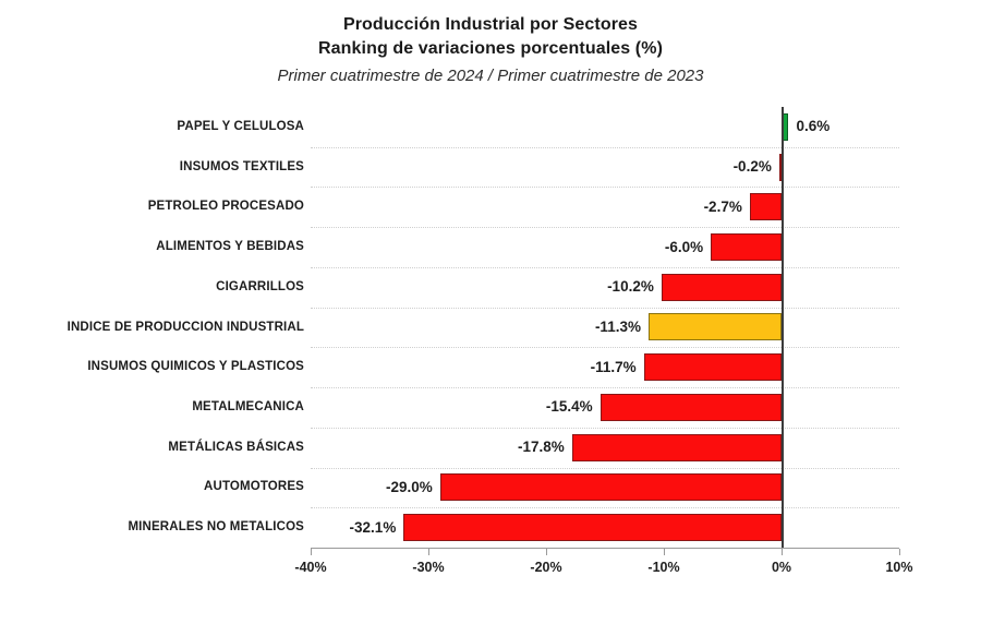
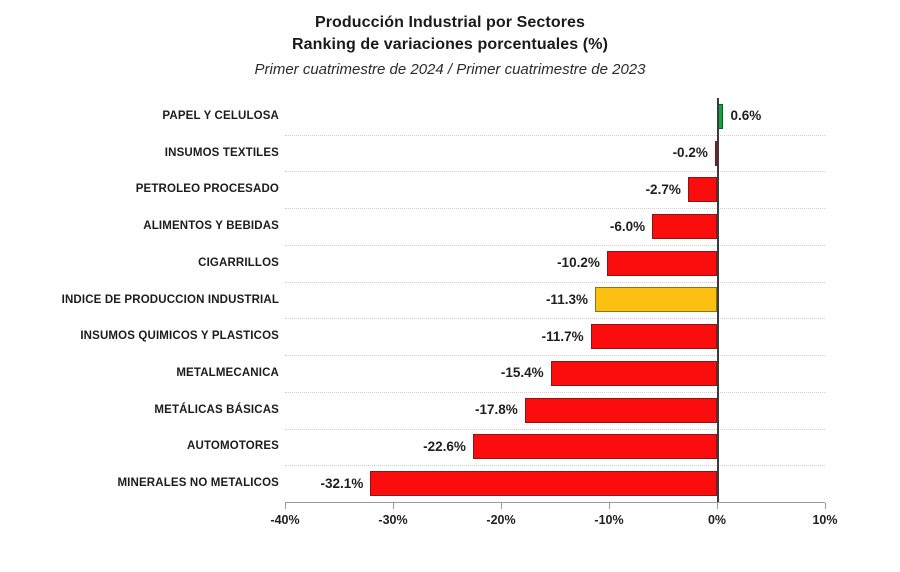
AUTOMOTORES: -29.0% -> -22.6%
